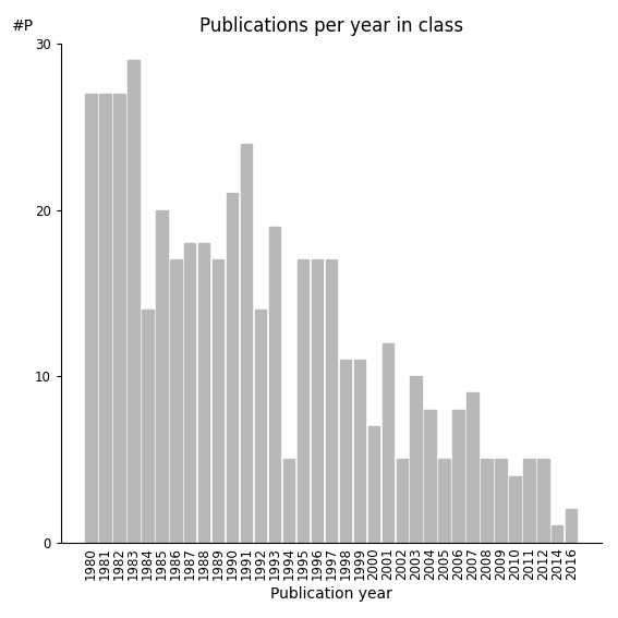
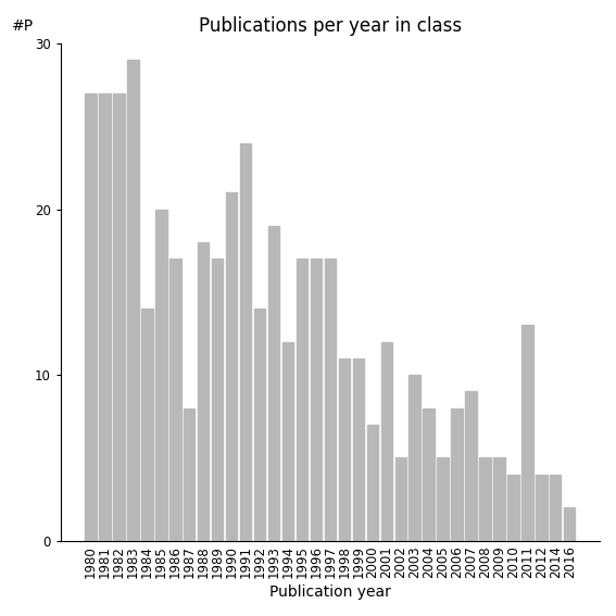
1987: 18 -> 8
1994: 5 -> 12
2011: 5 -> 13
2012: 5 -> 4
2014: 1 -> 4
